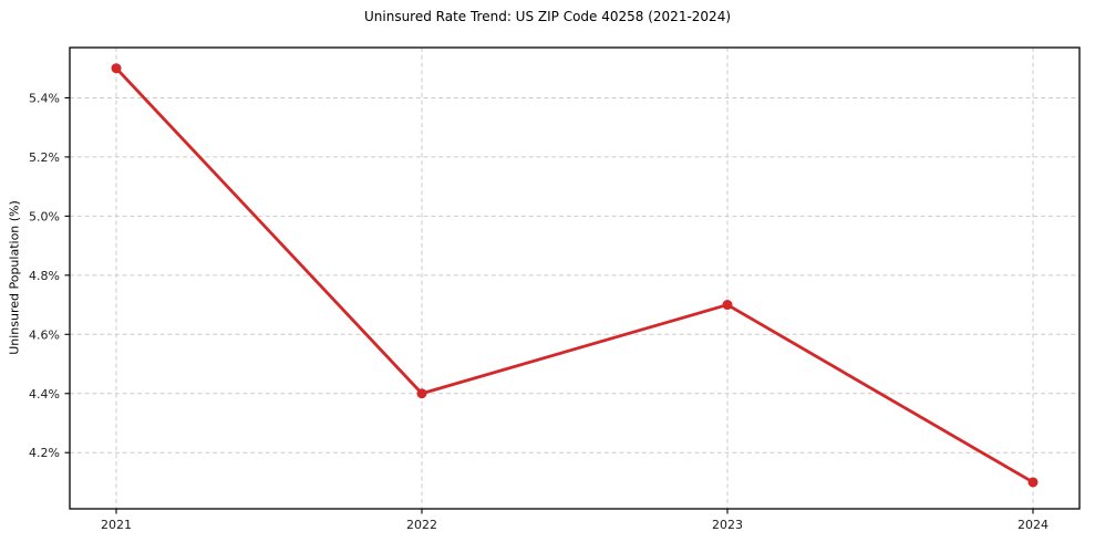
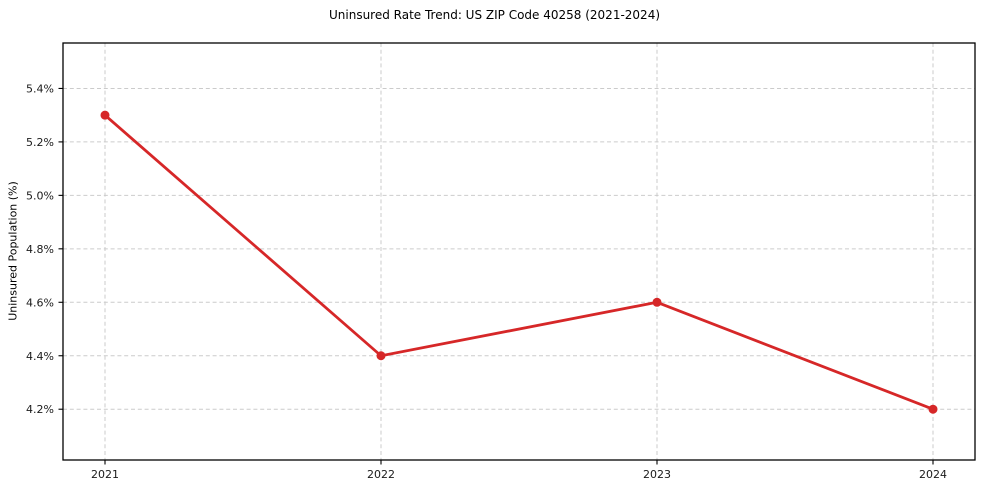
2021: 5.5% -> 5.3%
2023: 4.7% -> 4.6%
2024: 4.1% -> 4.2%
